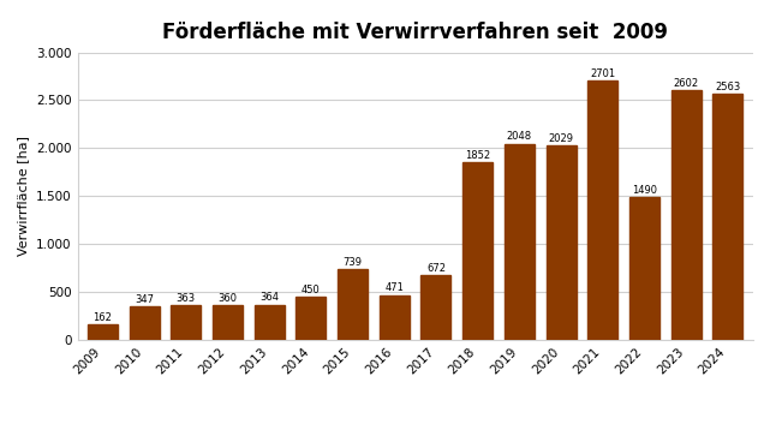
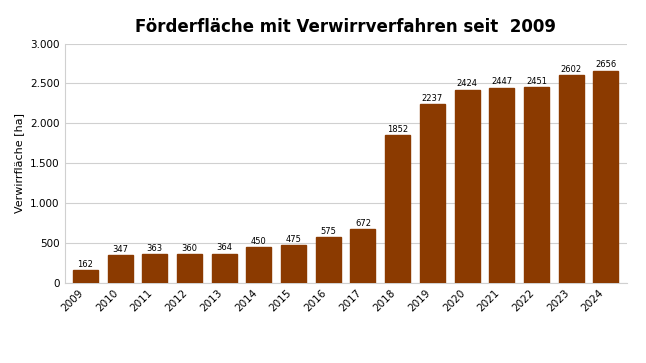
2015: 739 -> 475
2016: 471 -> 575
2019: 2048 -> 2237
2020: 2029 -> 2424
2021: 2701 -> 2447
2022: 1490 -> 2451
2024: 2563 -> 2656
